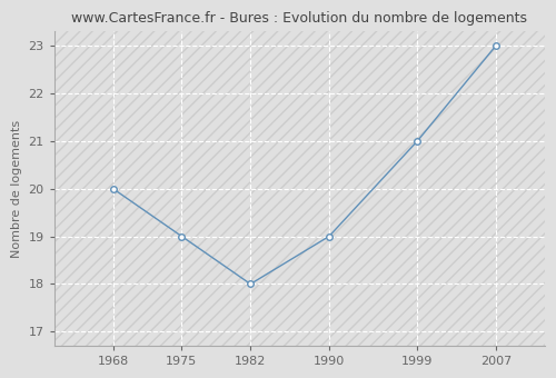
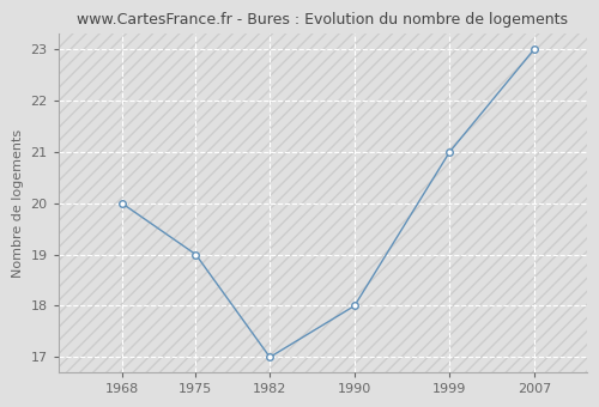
1982: 18 -> 17
1990: 19 -> 18
